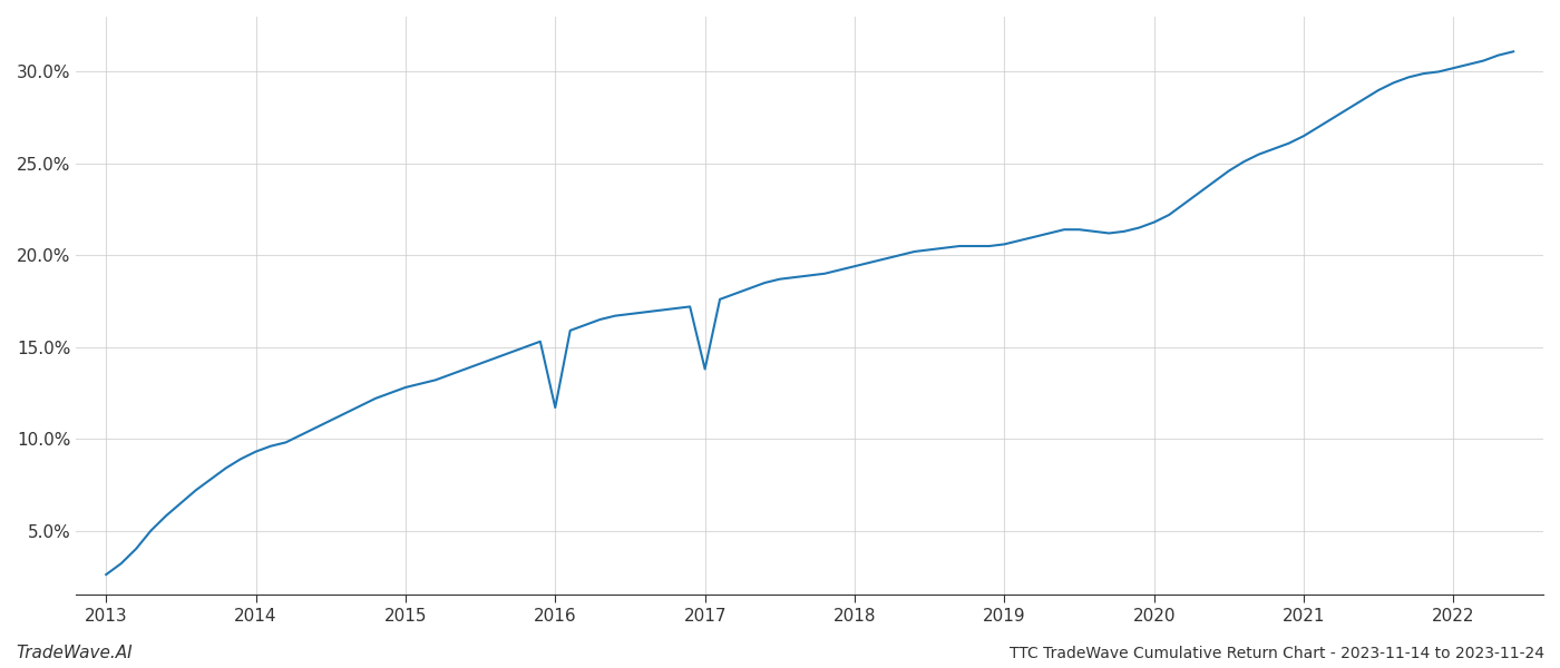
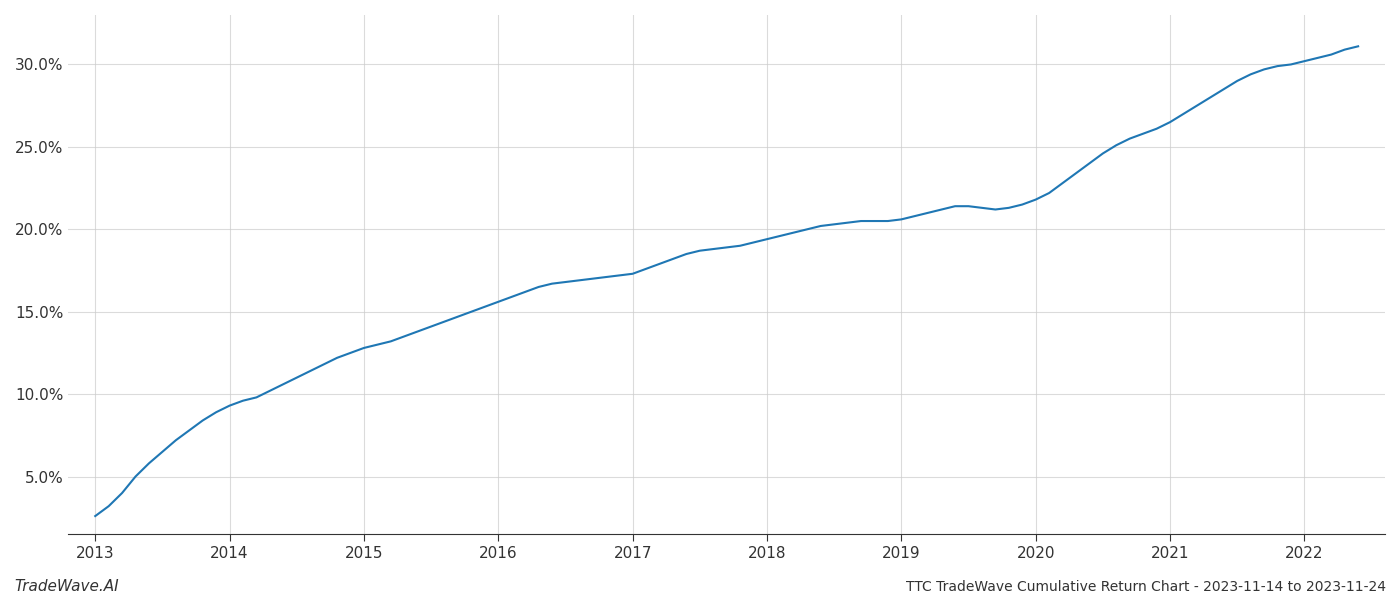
2016: 11.7% -> 15.6%
2017: 13.8% -> 17.3%
